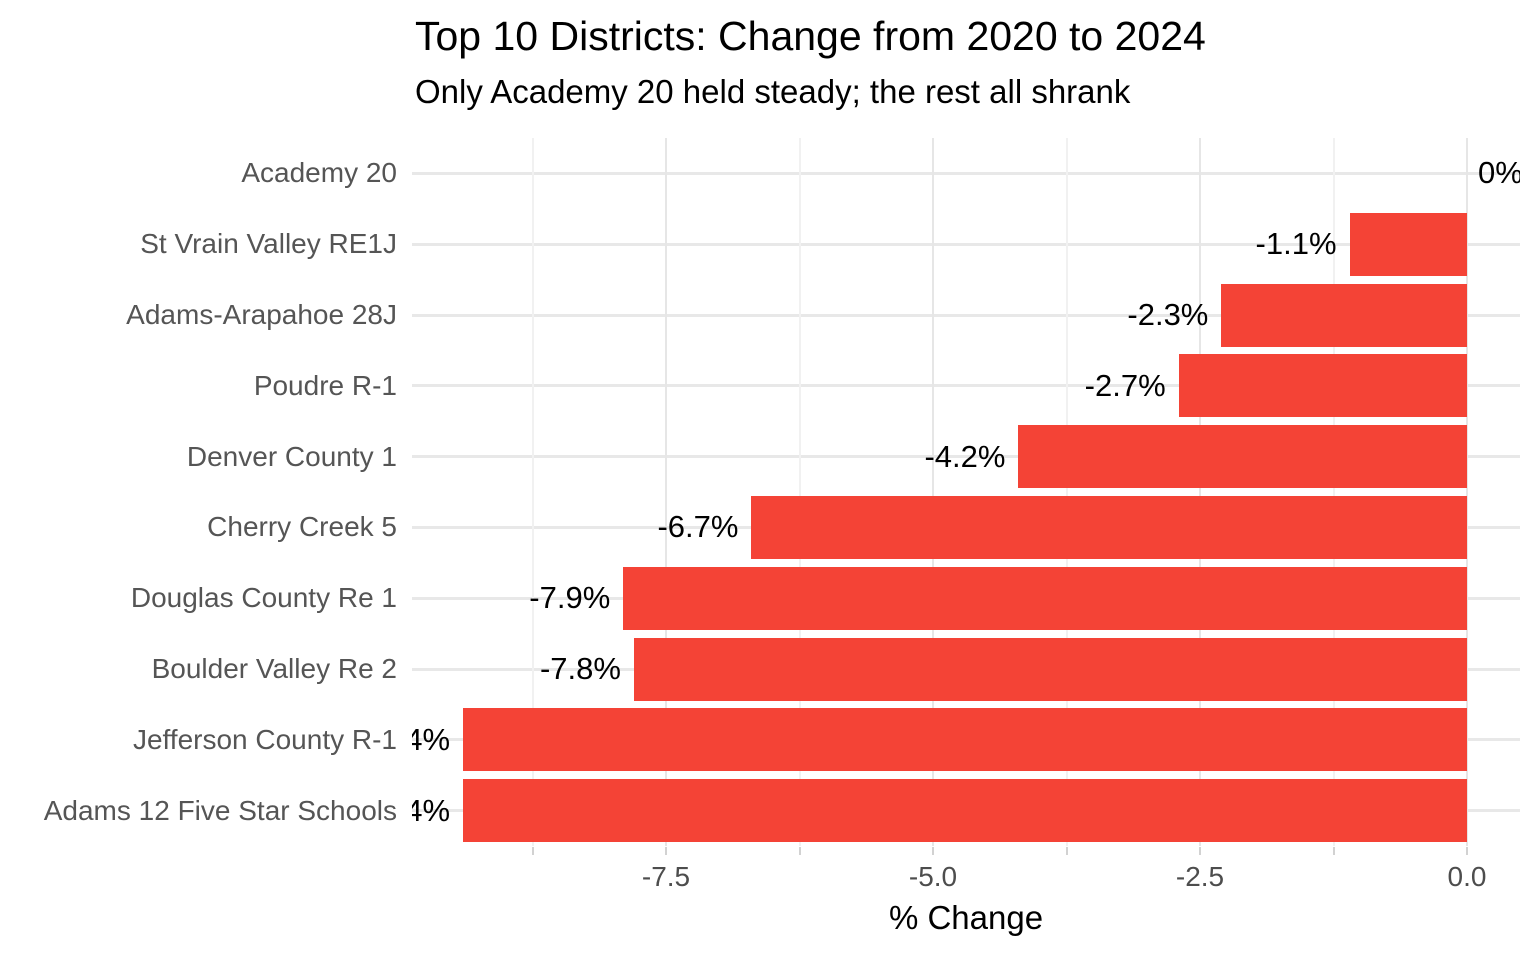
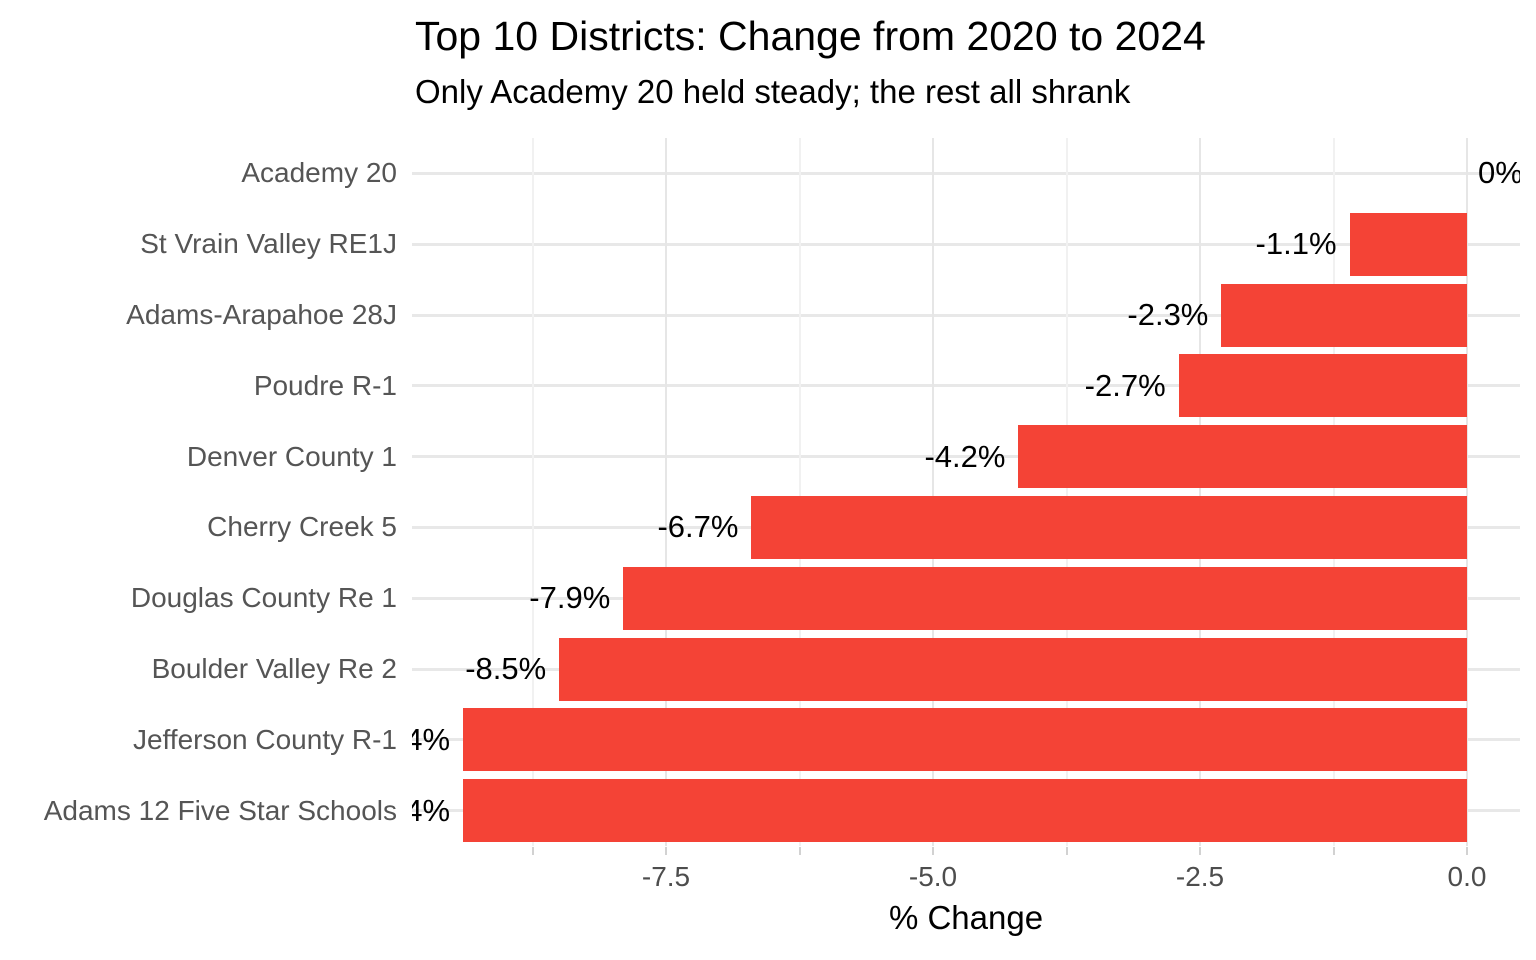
Boulder Valley Re 2: -7.8% -> -8.5%
